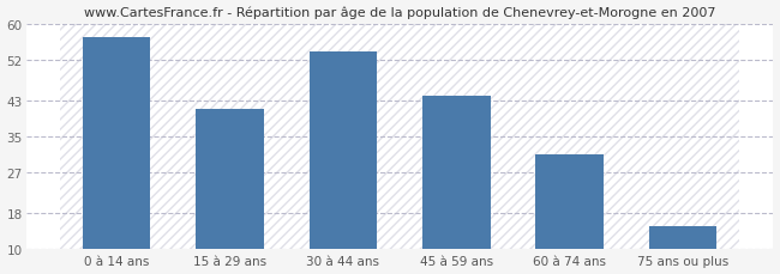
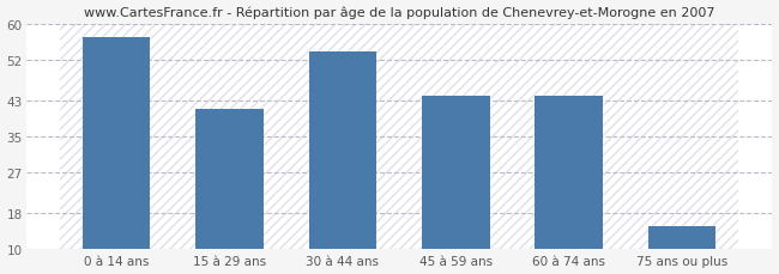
60 à 74 ans: 31 -> 44
